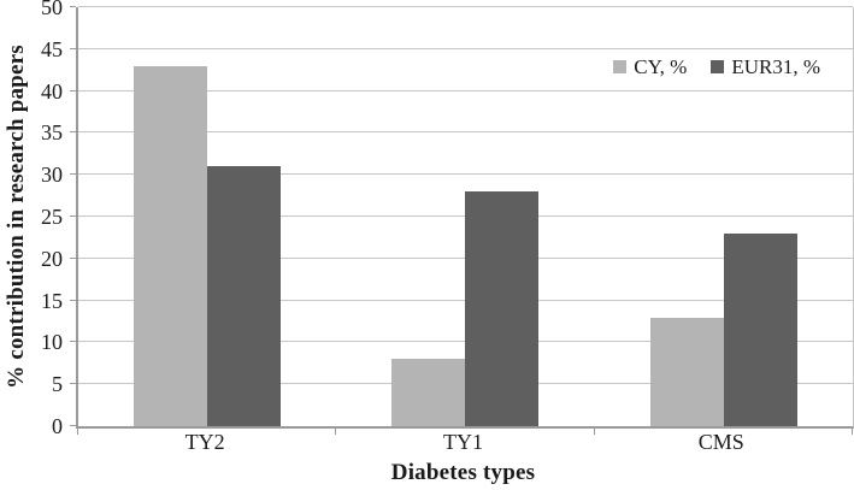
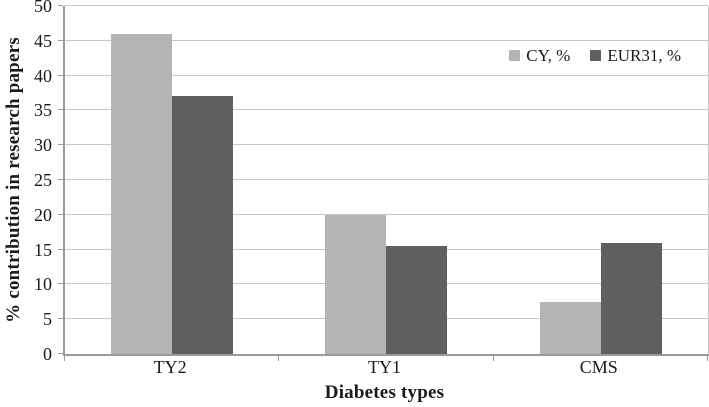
CY, %/TY2: 43 -> 46
EUR31, %/TY2: 31 -> 37
CY, %/TY1: 8 -> 20
EUR31, %/TY1: 28 -> 16
CY, %/CMS: 13 -> 8
EUR31, %/CMS: 23 -> 16
